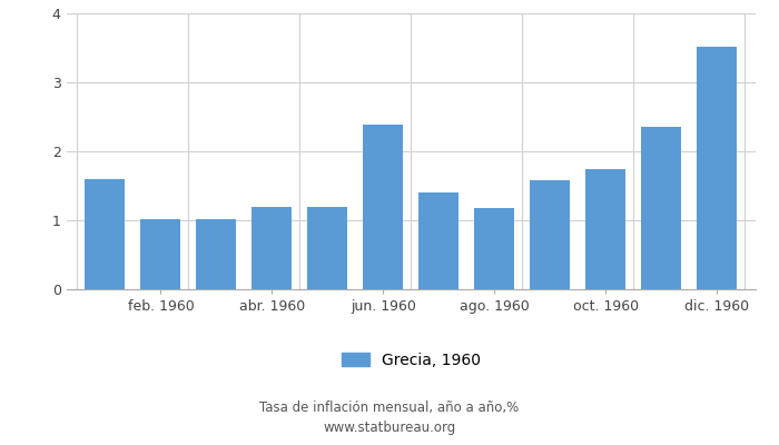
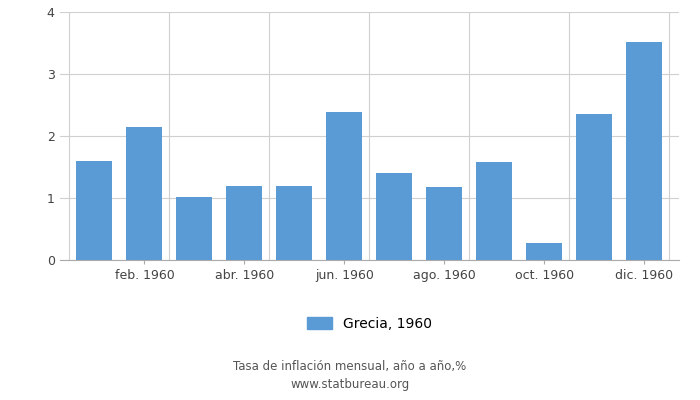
feb. 1960: 1.02 -> 2.14
oct. 1960: 1.75 -> 0.28
